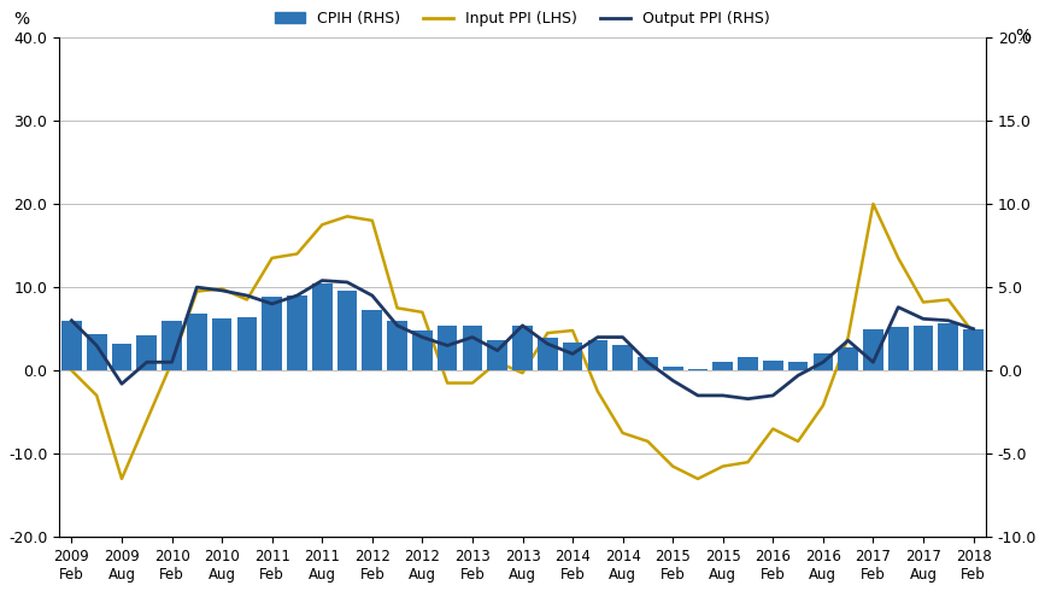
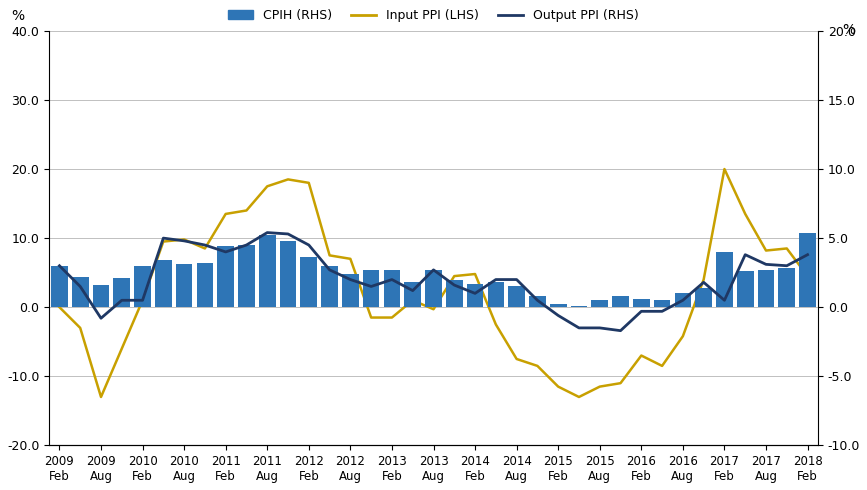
Output PPI (RHS)/2016 Feb: -1.5 -> -0.3
CPIH (RHS)/2017 Feb: 2.5 -> 4.0
CPIH (RHS)/2018 Feb: 2.5 -> 5.4
Output PPI (RHS)/2018 Feb: 2.5 -> 3.8
